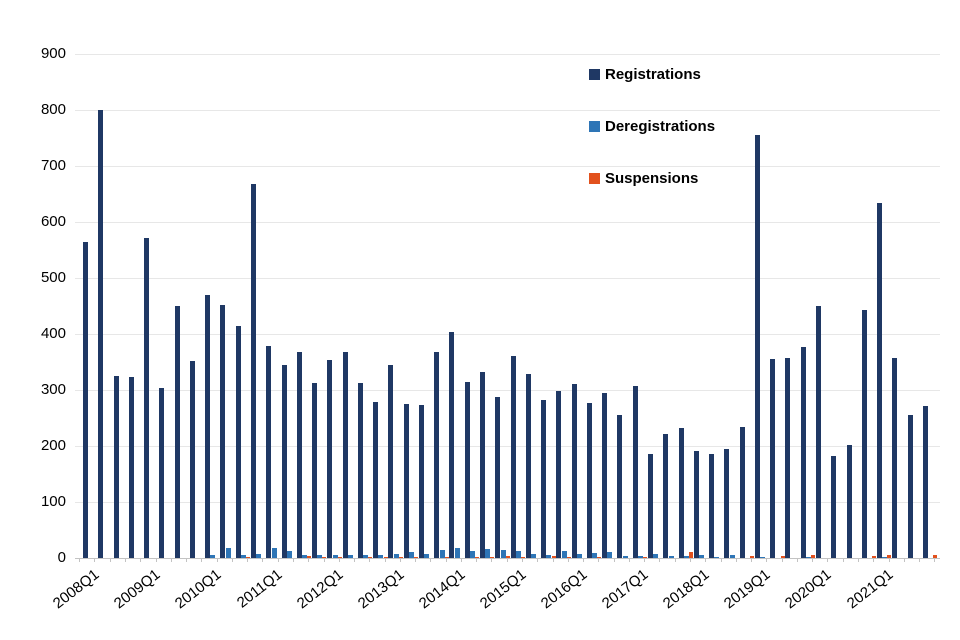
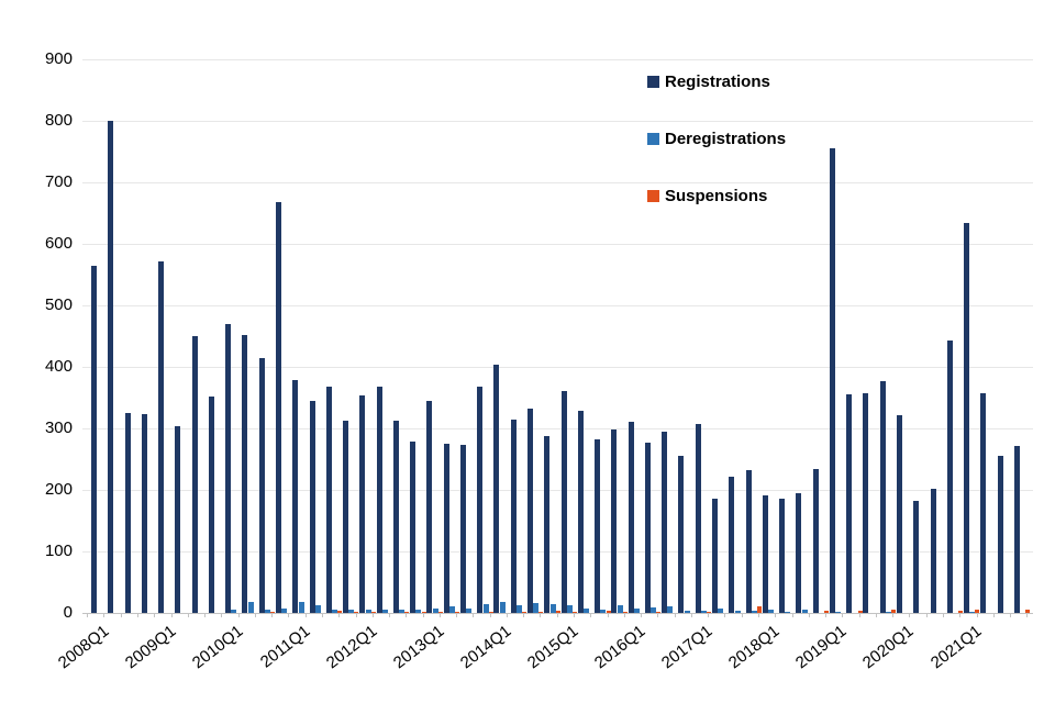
Registrations/2020Q1: 450 -> 320
